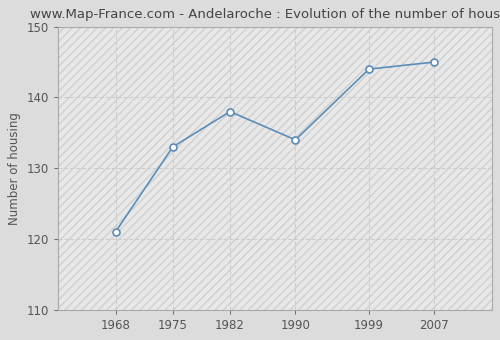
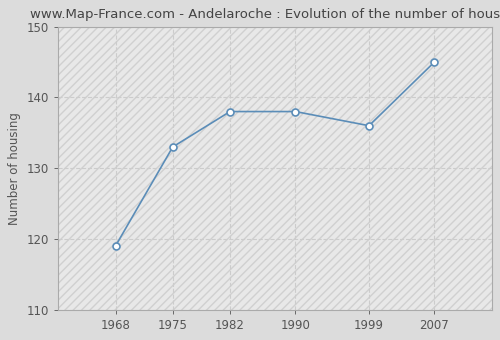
1968: 121 -> 119
1990: 134 -> 138
1999: 144 -> 136
